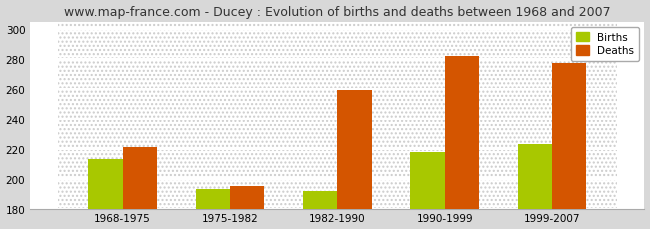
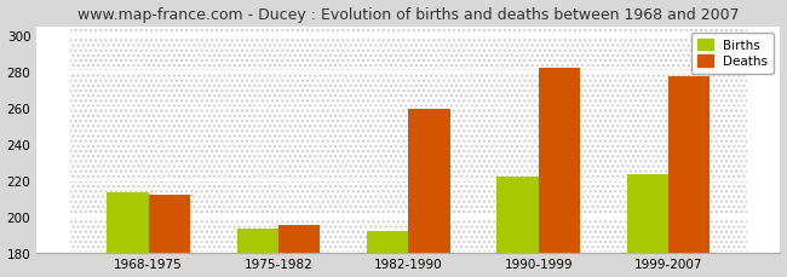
Deaths/1968-1975: 221 -> 212
Births/1990-1999: 218 -> 222
